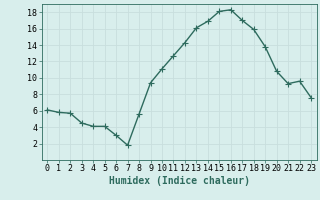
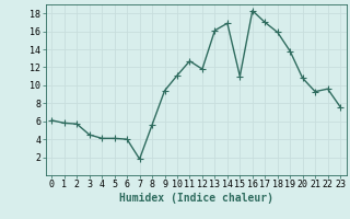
6: 3.0 -> 4.0
12: 14.3 -> 11.8
15: 18.1 -> 11.0
